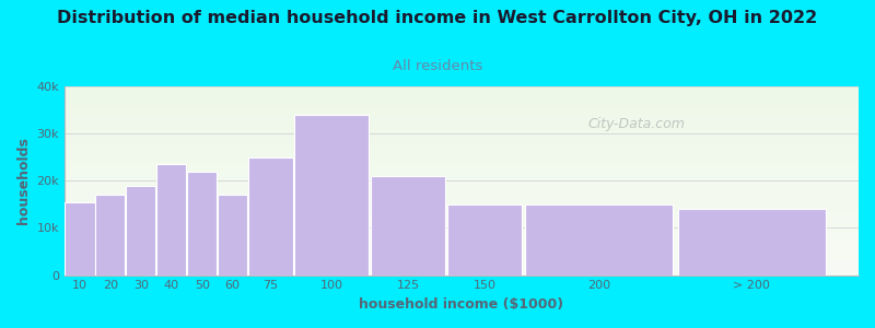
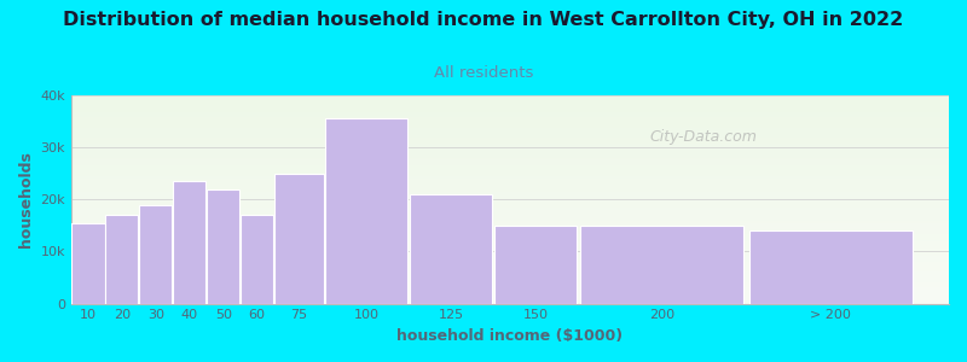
100: 34.0k -> 35.5k
